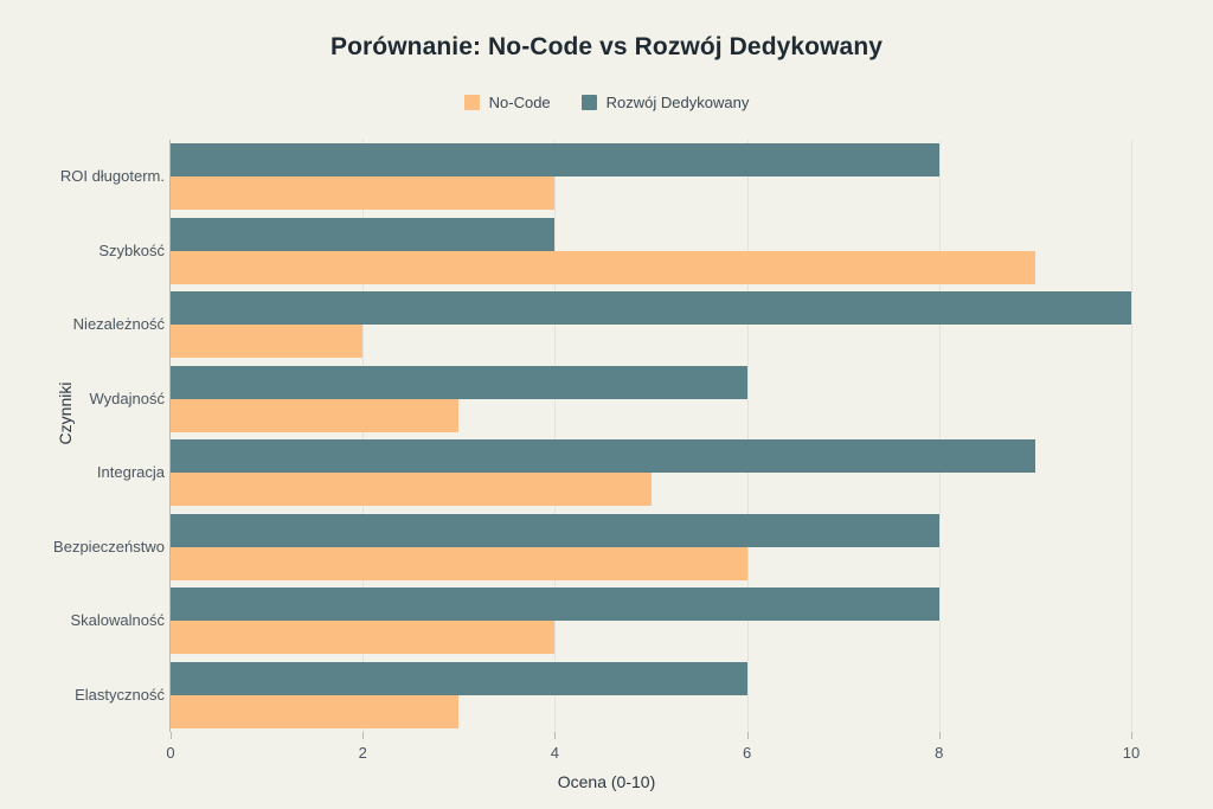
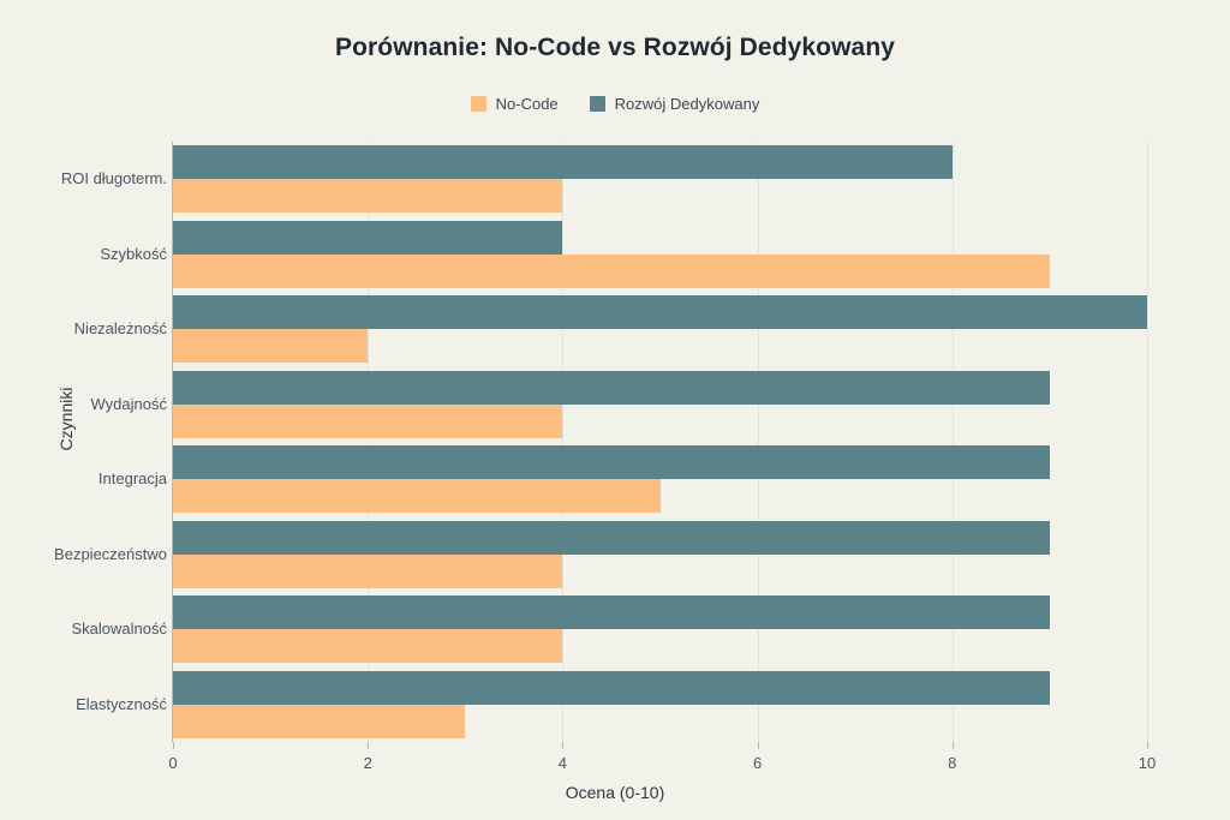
No-Code/Wydajność: 3 -> 4
Rozwój Dedykowany/Wydajność: 6 -> 9
No-Code/Bezpieczeństwo: 6 -> 4
Rozwój Dedykowany/Bezpieczeństwo: 8 -> 9
Rozwój Dedykowany/Skalowalność: 8 -> 9
Rozwój Dedykowany/Elastyczność: 6 -> 9
